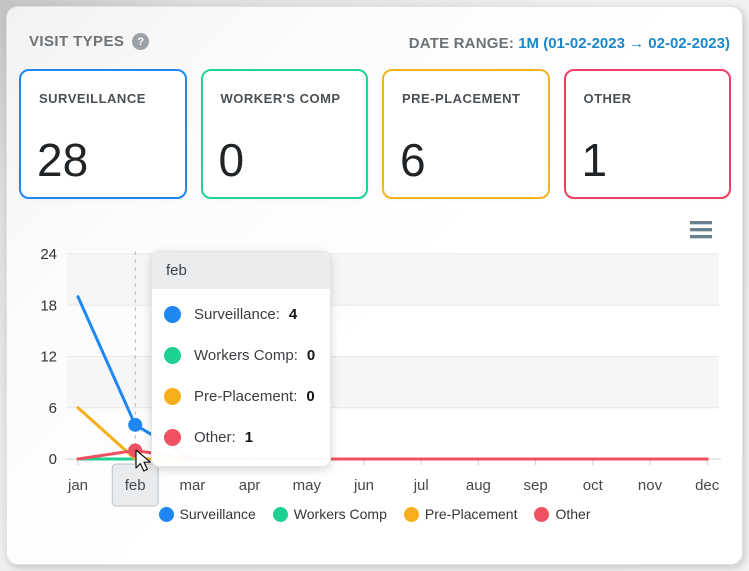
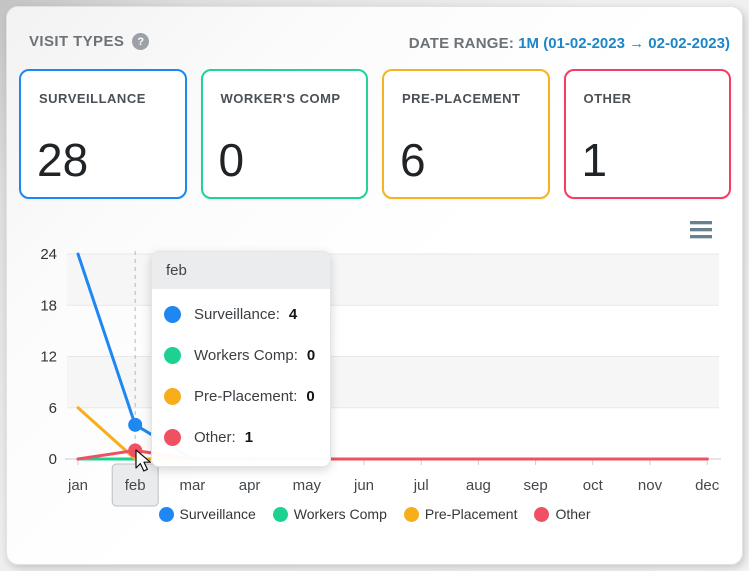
Surveillance/jan: 19 -> 24
